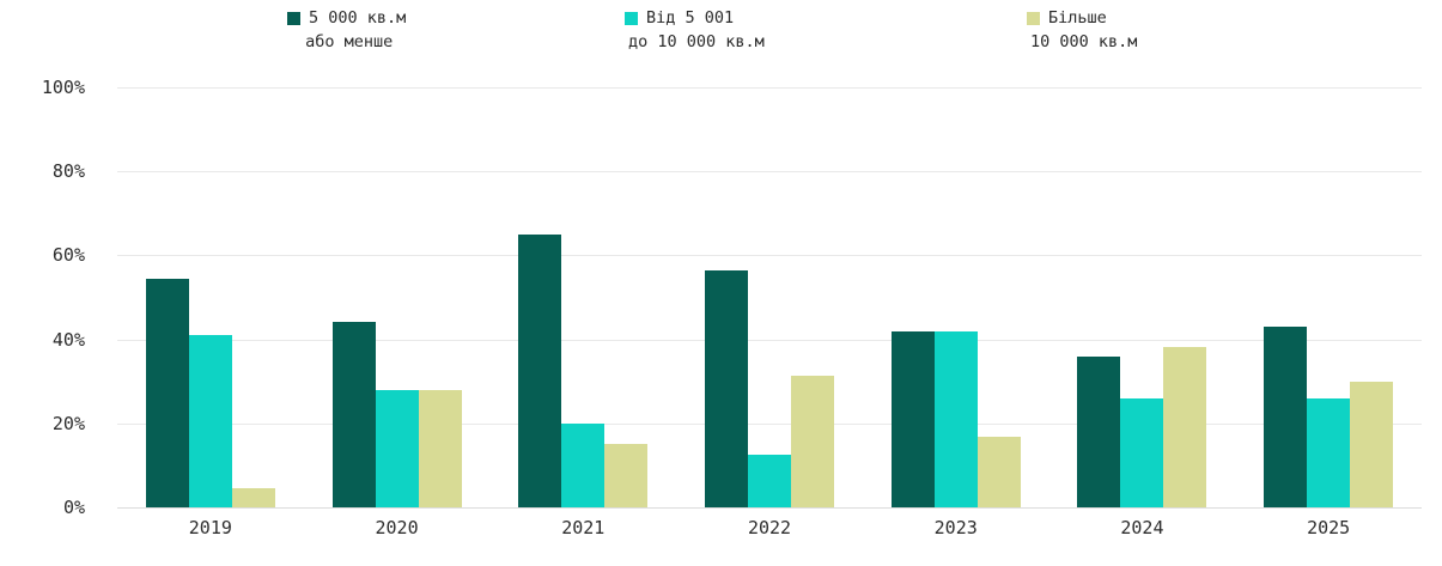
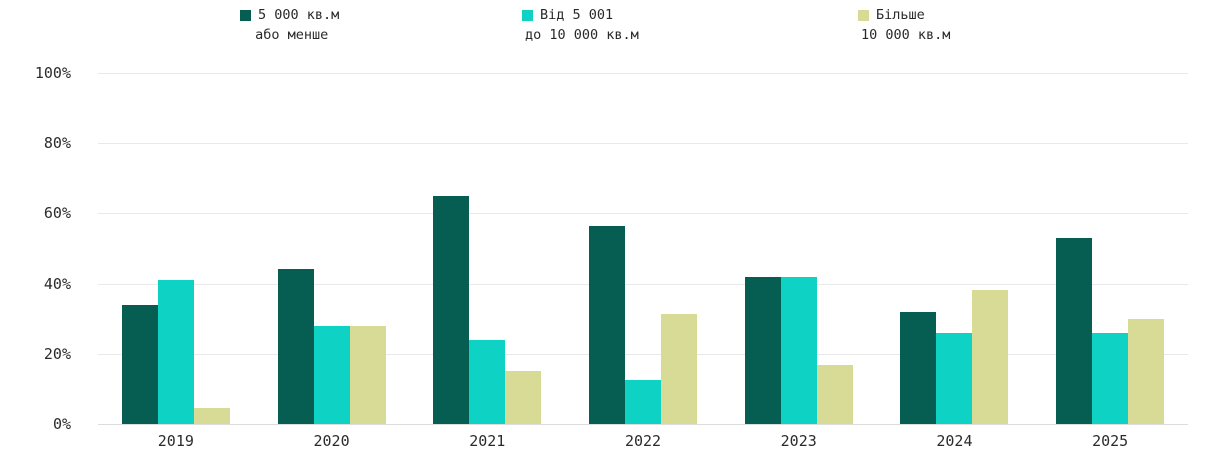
5 000 кв.м або менше/2019: 54% -> 34%
Від 5 001 до 10 000 кв.м/2021: 20% -> 24%
5 000 кв.м або менше/2024: 36% -> 32%
5 000 кв.м або менше/2025: 43% -> 53%
